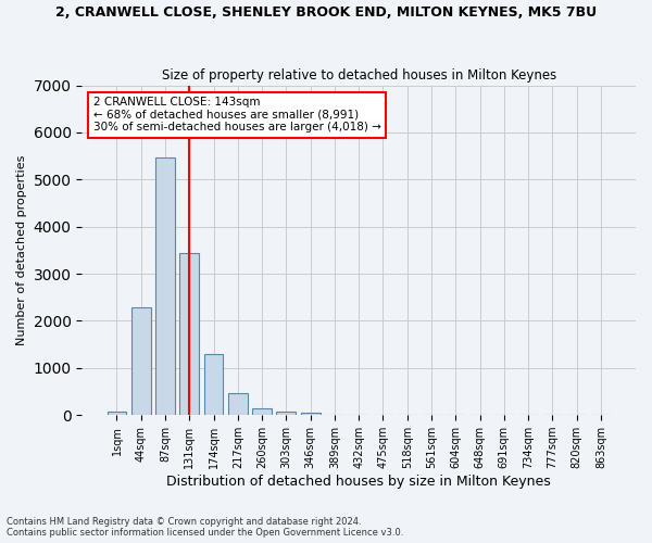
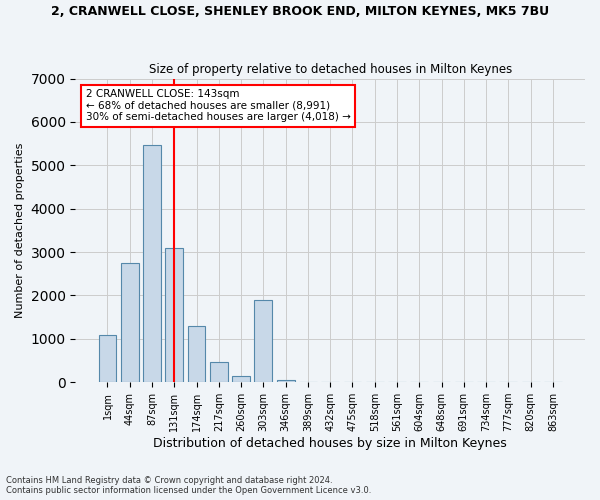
1sqm: 80 -> 1100
44sqm: 2280 -> 2750
131sqm: 3430 -> 3100
303sqm: 80 -> 1900
